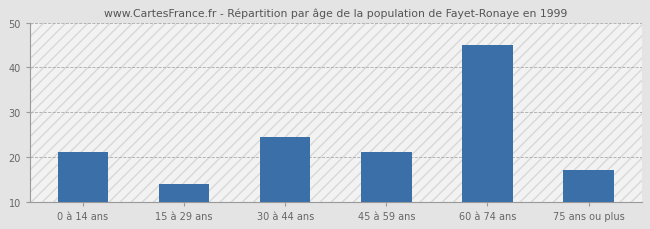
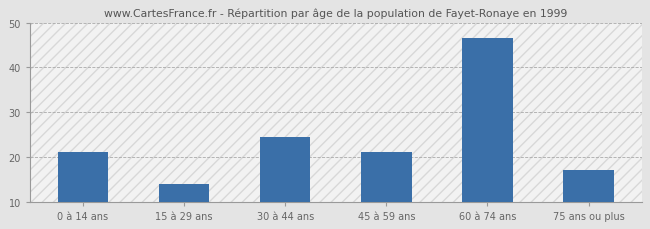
60 à 74 ans: 45.0 -> 46.5
